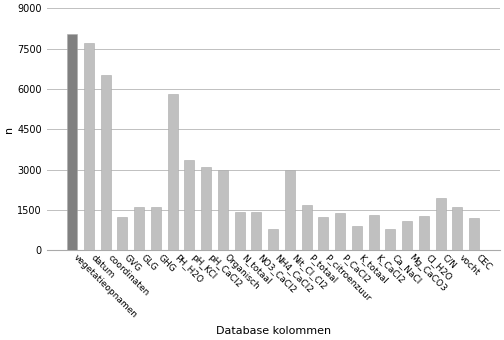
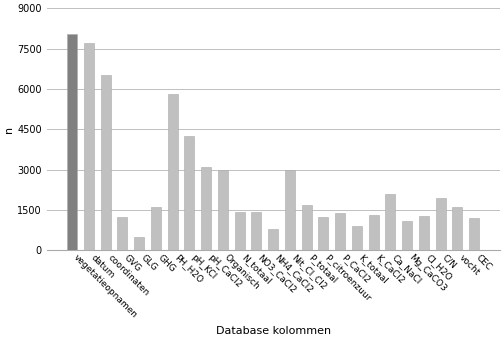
GLG: 1600 -> 500
pH_KCl: 3350 -> 4250
Ca_NaCl: 800 -> 2100
